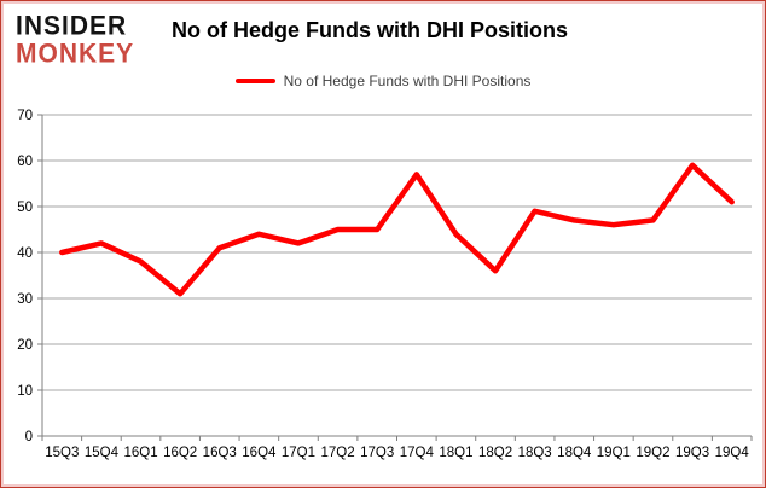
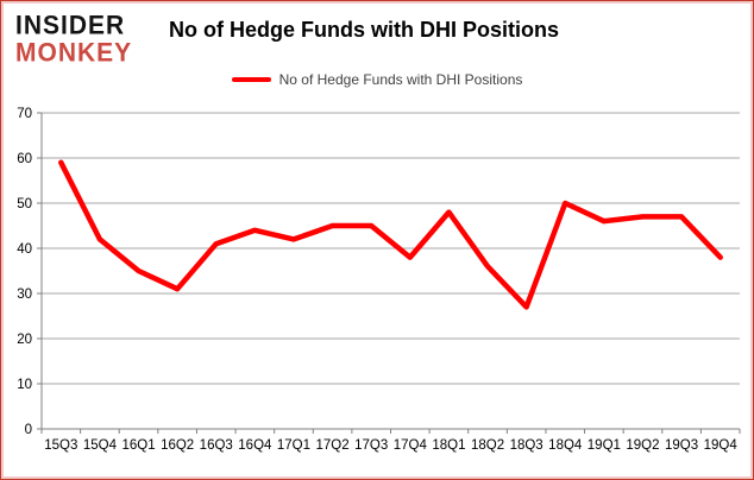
15Q3: 40 -> 59
16Q1: 38 -> 35
17Q4: 57 -> 38
18Q1: 44 -> 48
18Q3: 49 -> 27
18Q4: 47 -> 50
19Q3: 59 -> 47
19Q4: 51 -> 38
